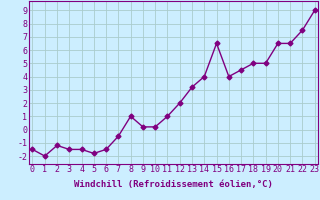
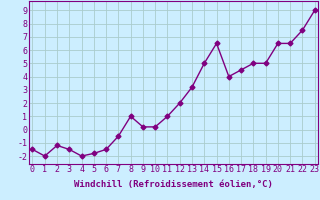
4: -1.5 -> -2.0
14: 4.0 -> 5.0
